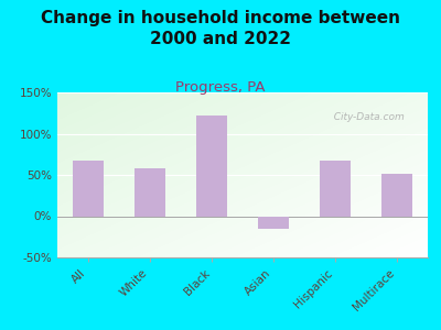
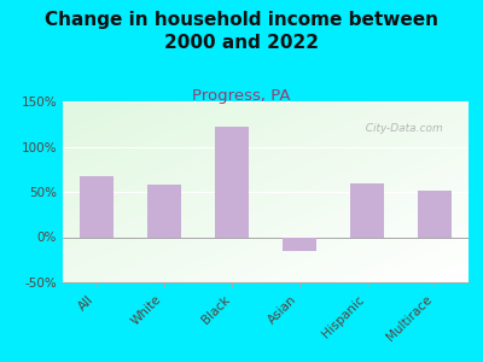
Hispanic: 67% -> 60%
